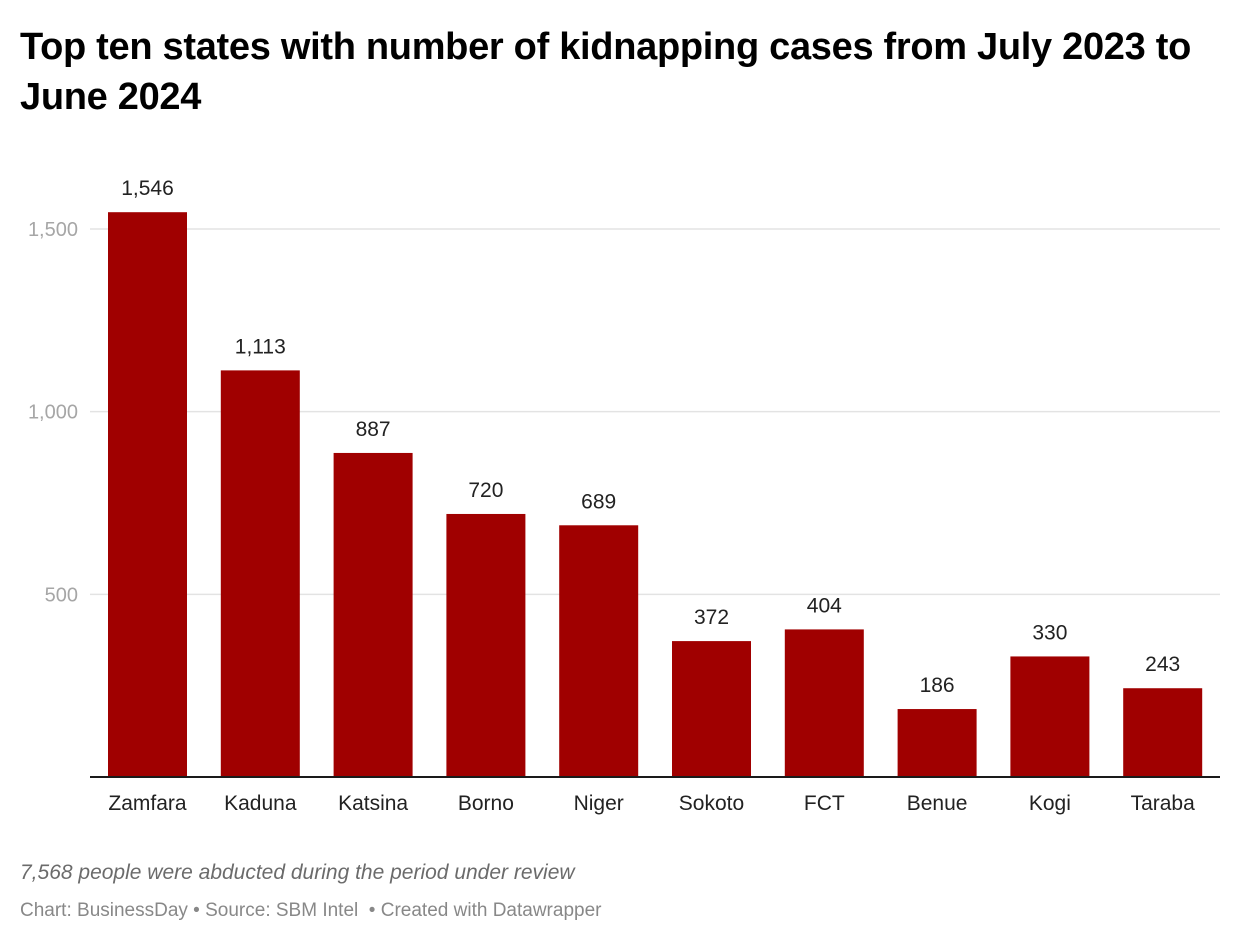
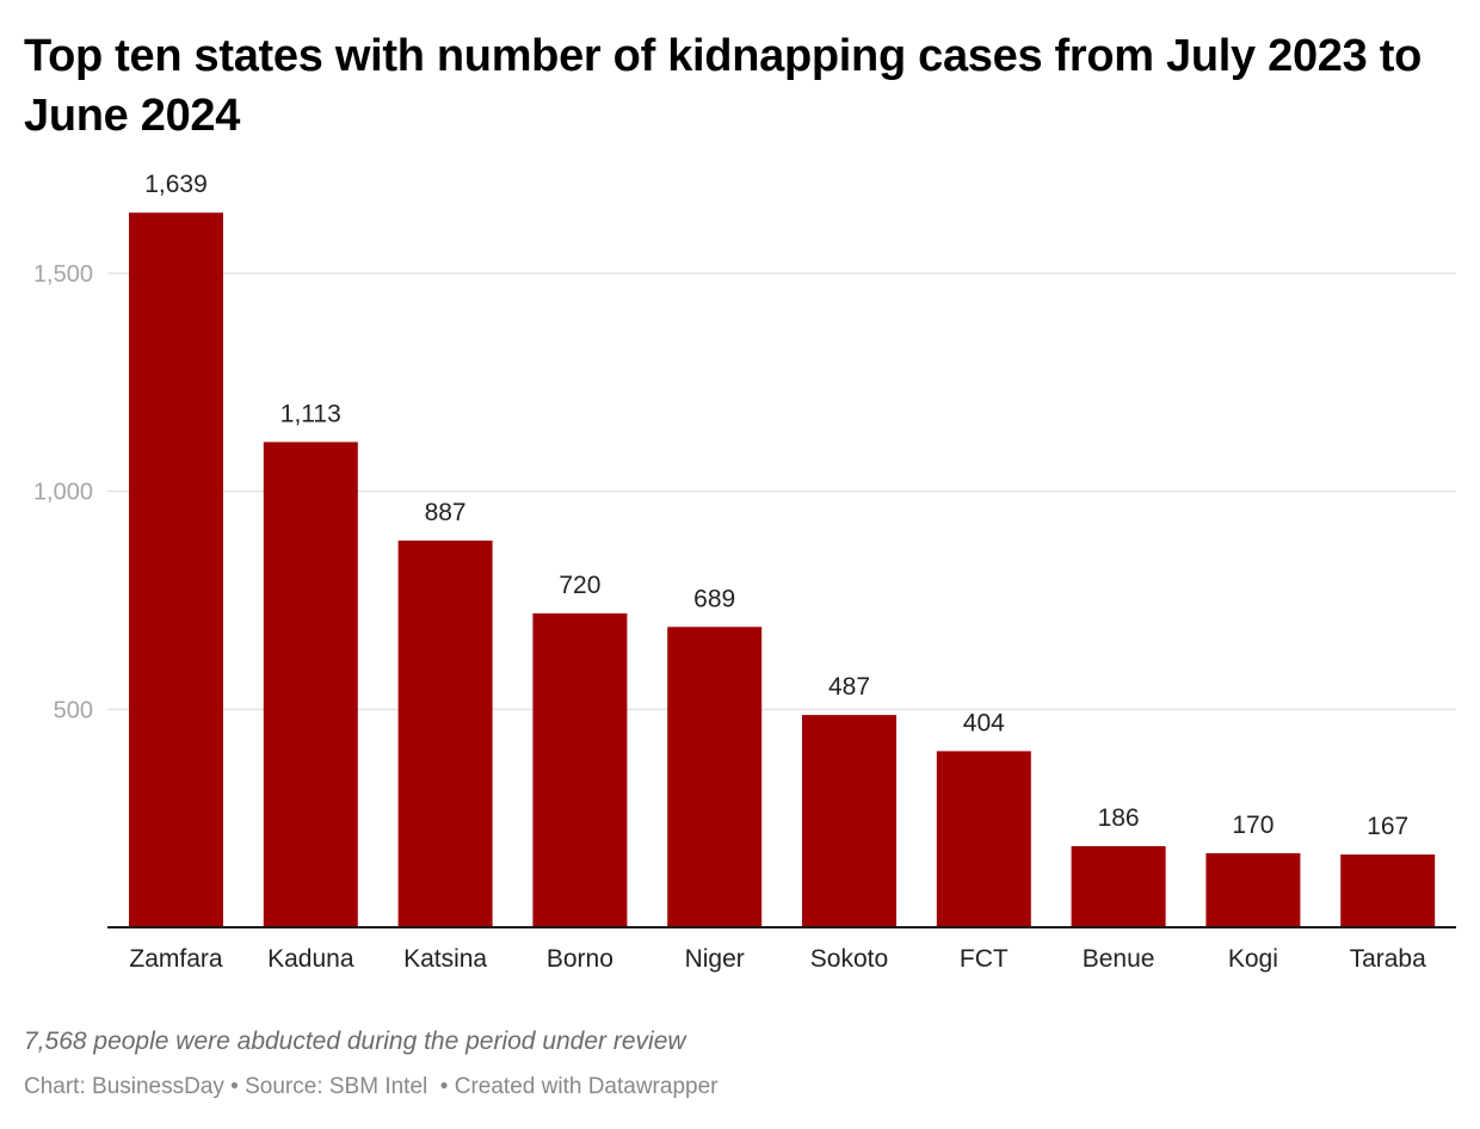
Zamfara: 1,546 -> 1,639
Sokoto: 372 -> 487
Kogi: 330 -> 170
Taraba: 243 -> 167
